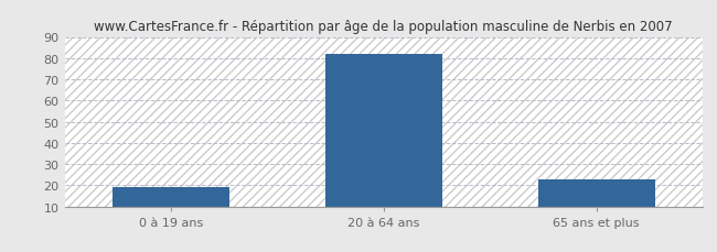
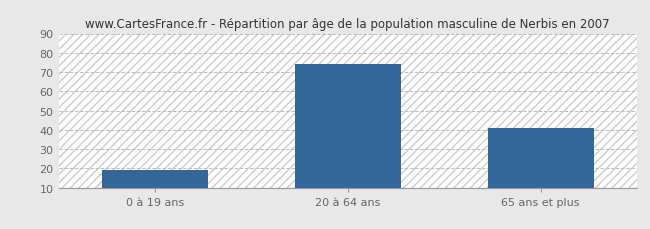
20 à 64 ans: 82 -> 74
65 ans et plus: 23 -> 41
